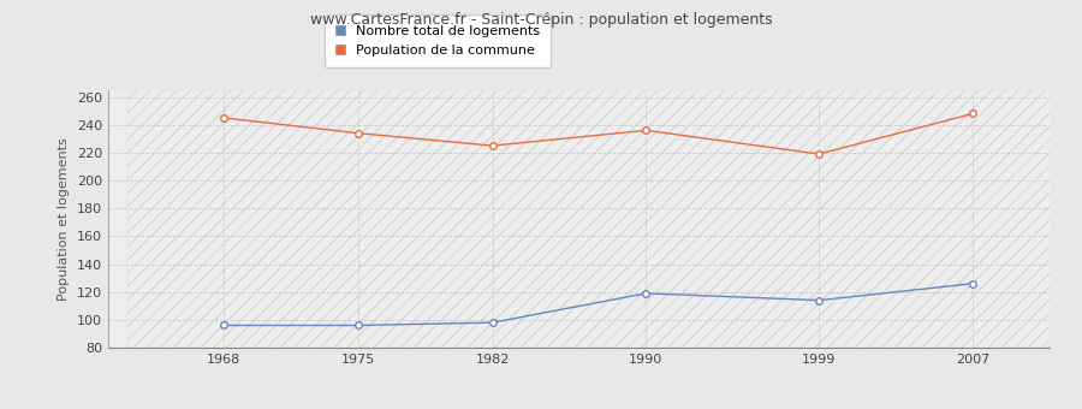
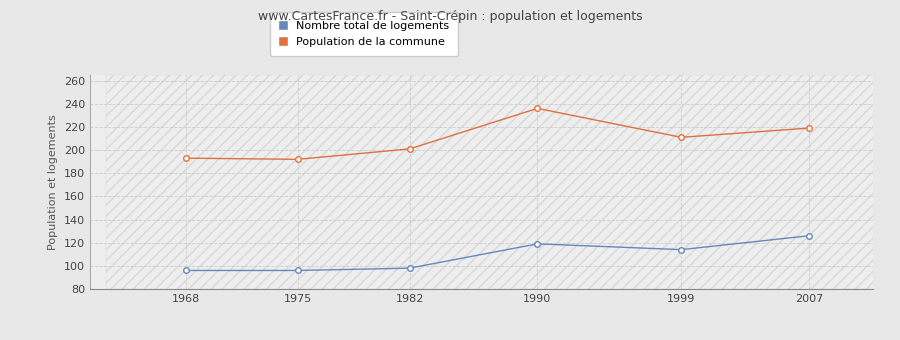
Population de la commune/1968: 245 -> 193
Population de la commune/1975: 234 -> 192
Population de la commune/1982: 225 -> 201
Population de la commune/1999: 219 -> 211
Population de la commune/2007: 248 -> 219
